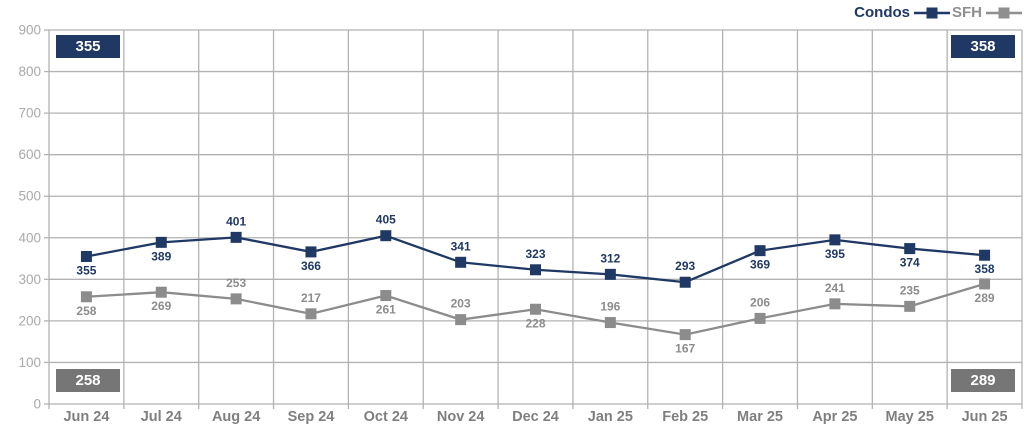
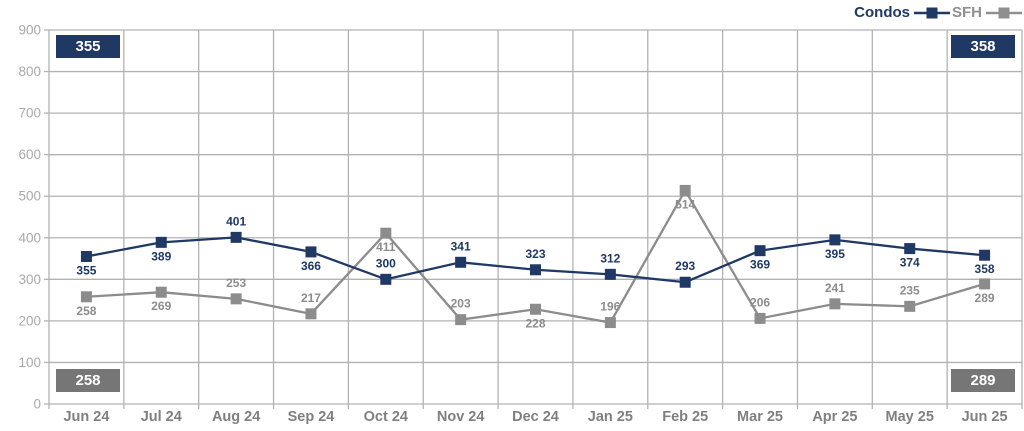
Condos/Oct 24: 405 -> 300
SFH/Oct 24: 261 -> 411
SFH/Feb 25: 167 -> 514
